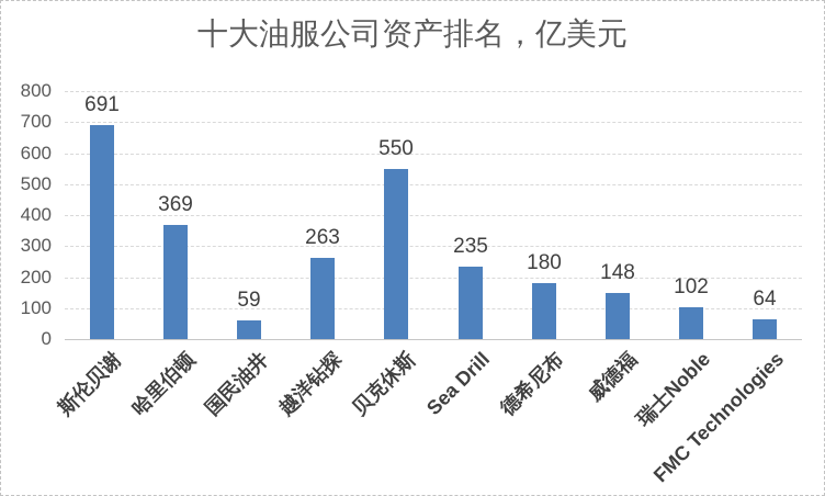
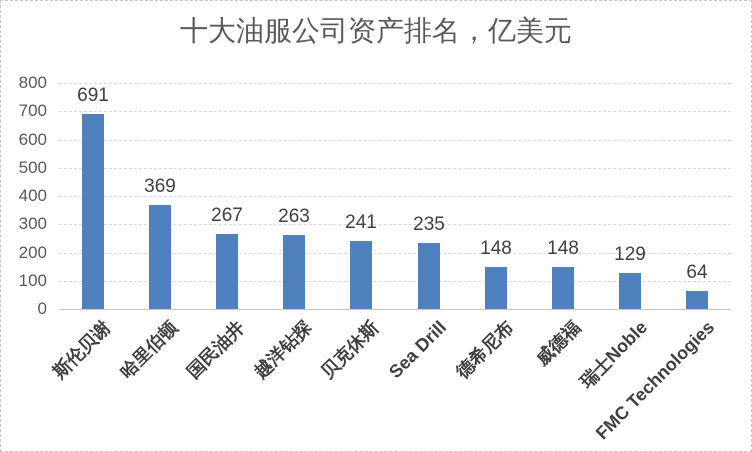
国民油井: 59 -> 267
贝克休斯: 550 -> 241
德希尼布: 180 -> 148
瑞士Noble: 102 -> 129
